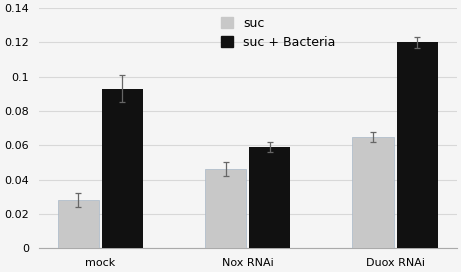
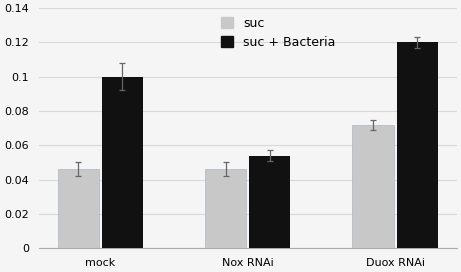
suc/mock: 0.028 -> 0.046
suc + Bacteria/mock: 0.093 -> 0.100
suc + Bacteria/Nox RNAi: 0.059 -> 0.054
suc/Duox RNAi: 0.065 -> 0.072
